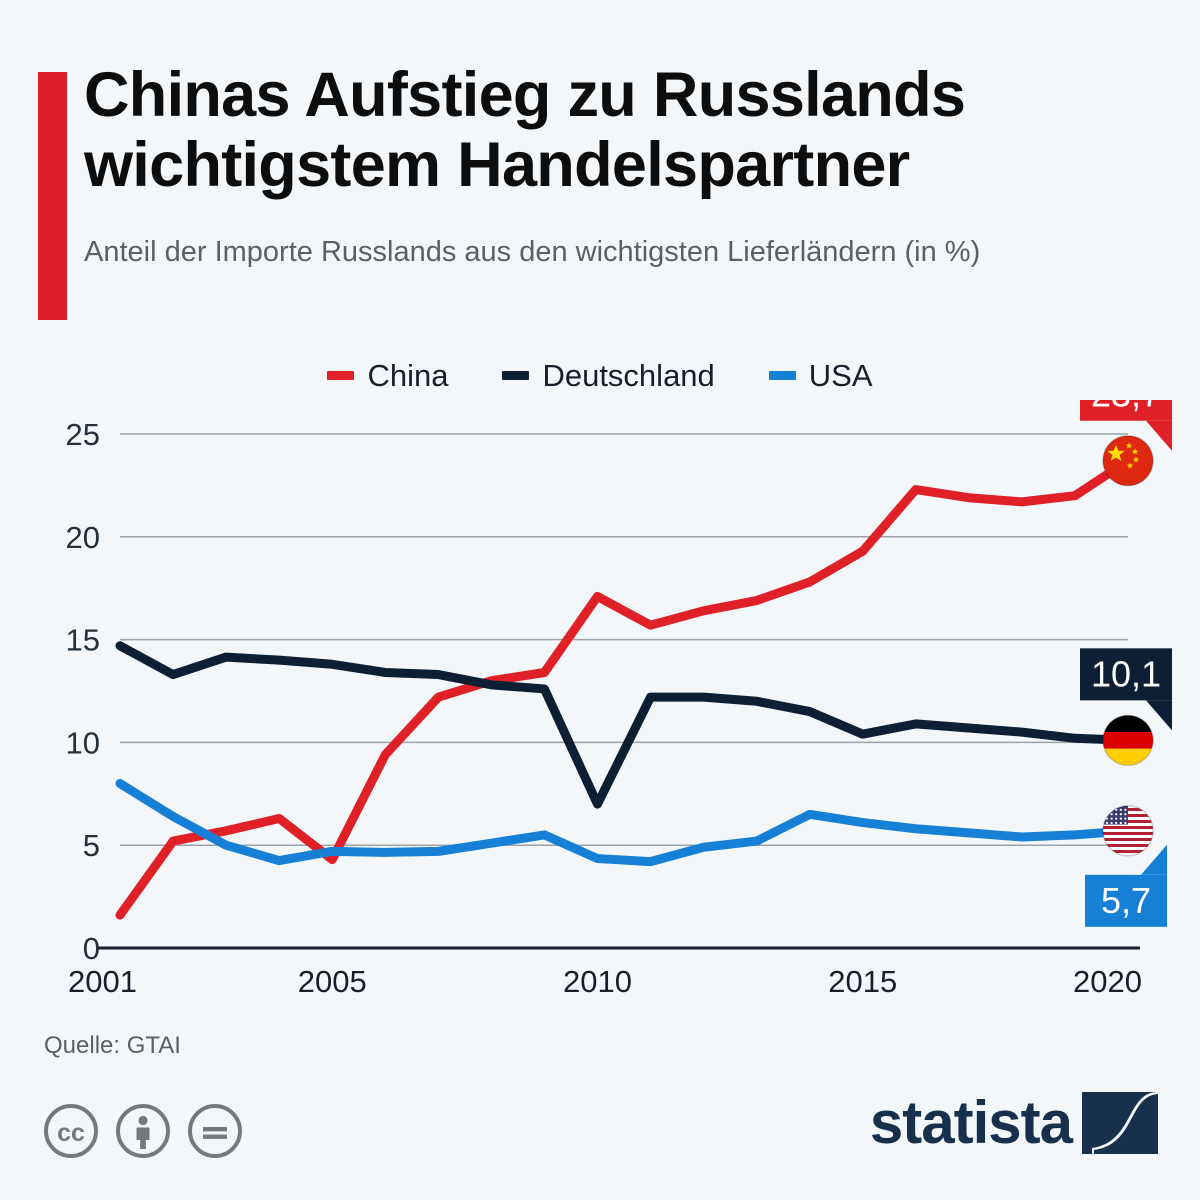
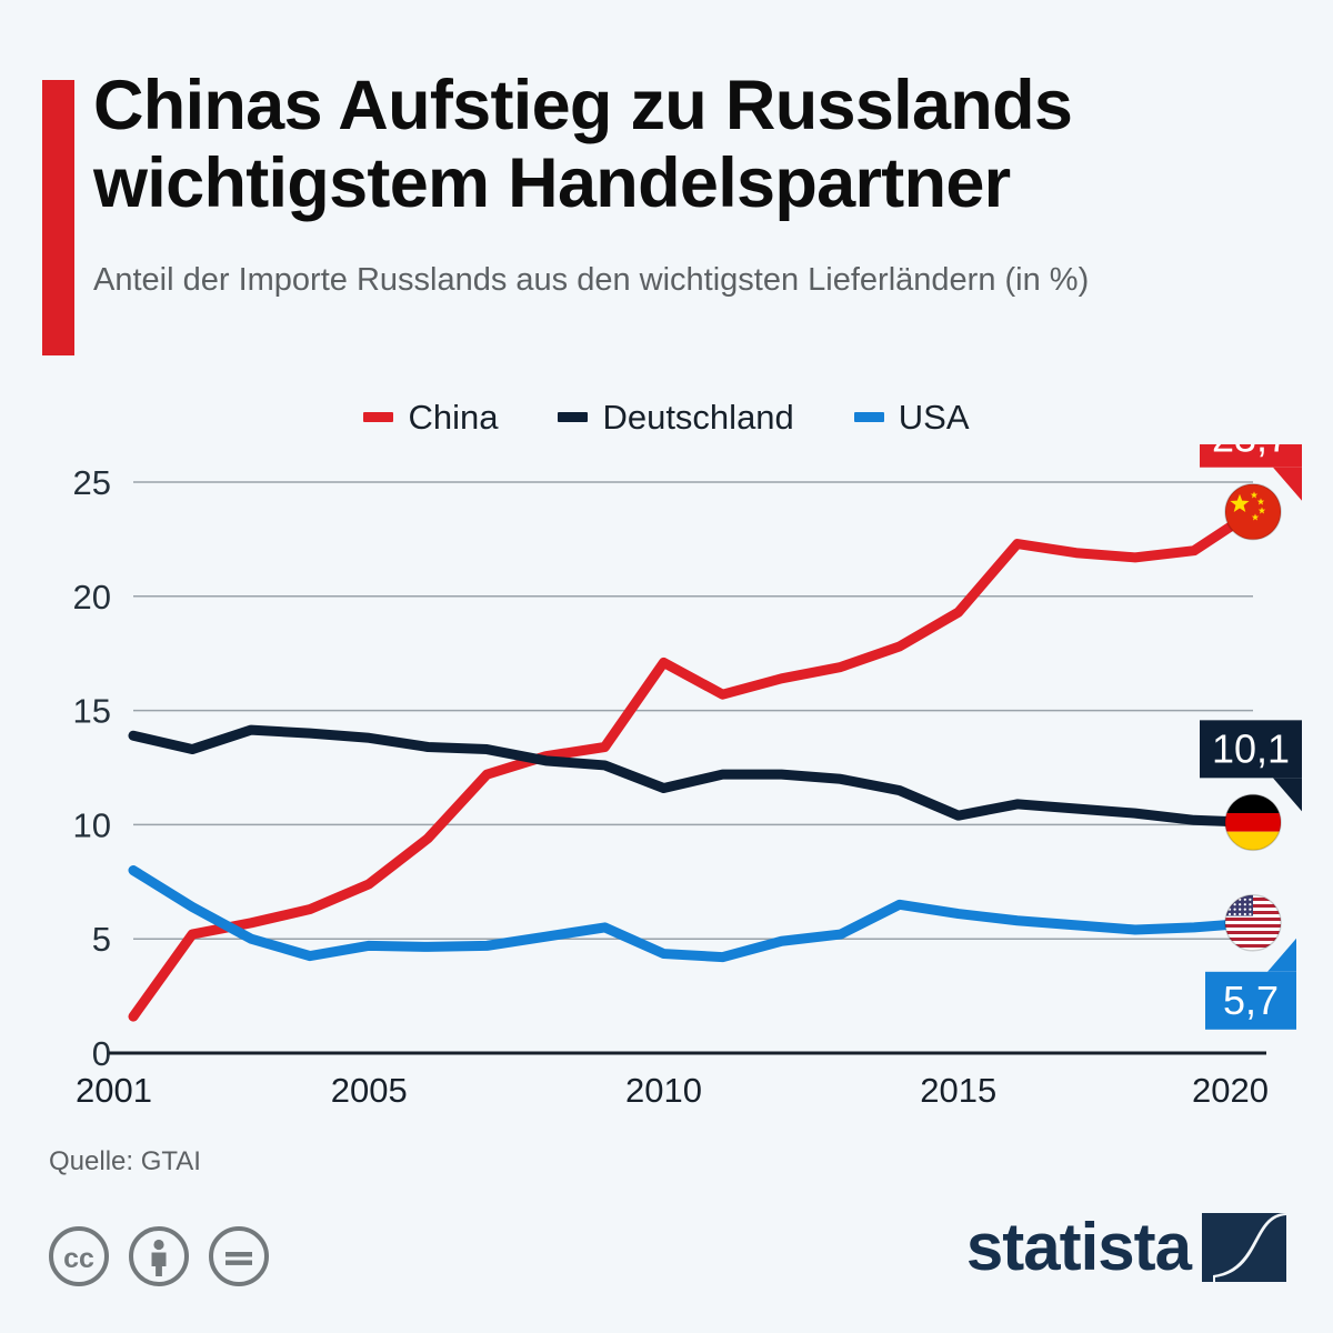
Deutschland/2001: 14.7 -> 13.9
China/2005: 4.3 -> 7.4
Deutschland/2010: 7.0 -> 11.6
